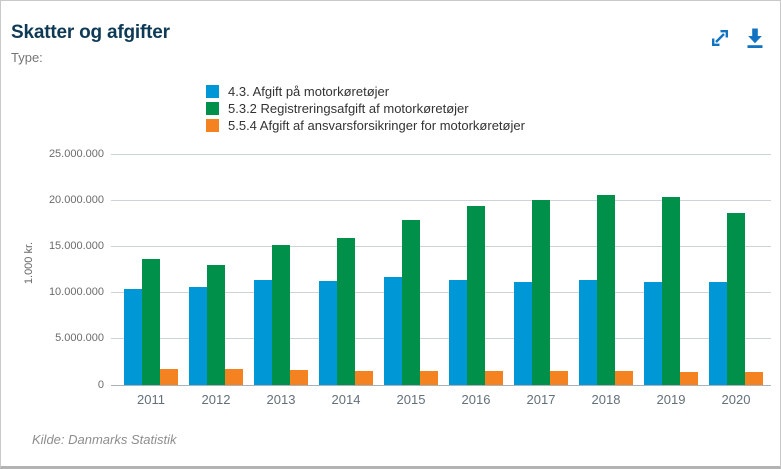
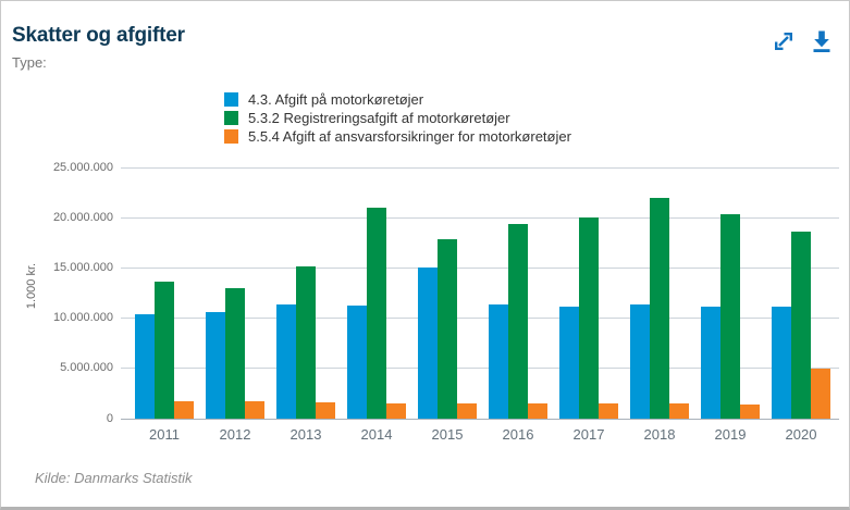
5.3.2 Registreringsafgift af motorkøretøjer/2014: 16000000 -> 21000000
4.3. Afgift på motorkøretøjer/2015: 12000000 -> 15000000
5.3.2 Registreringsafgift af motorkøretøjer/2018: 21000000 -> 22000000
5.5.4 Afgift af ansvarsforsikringer for motorkøretøjer/2020: 1000000 -> 5000000
